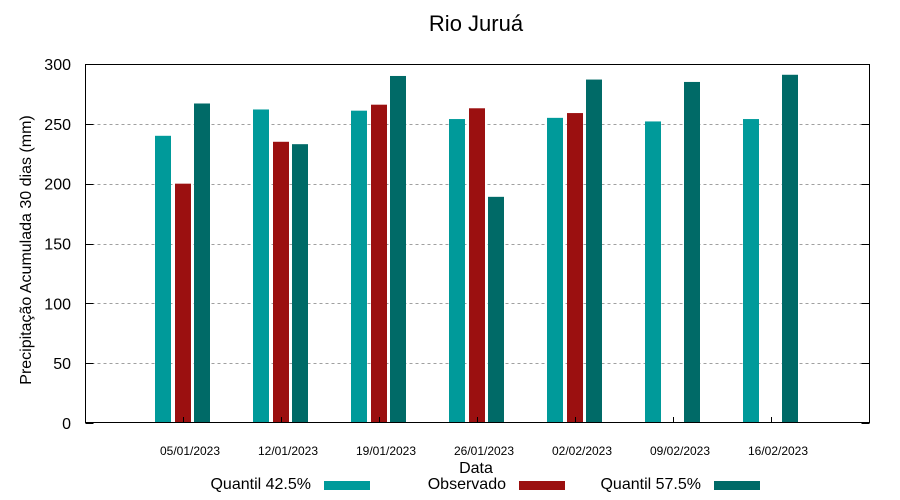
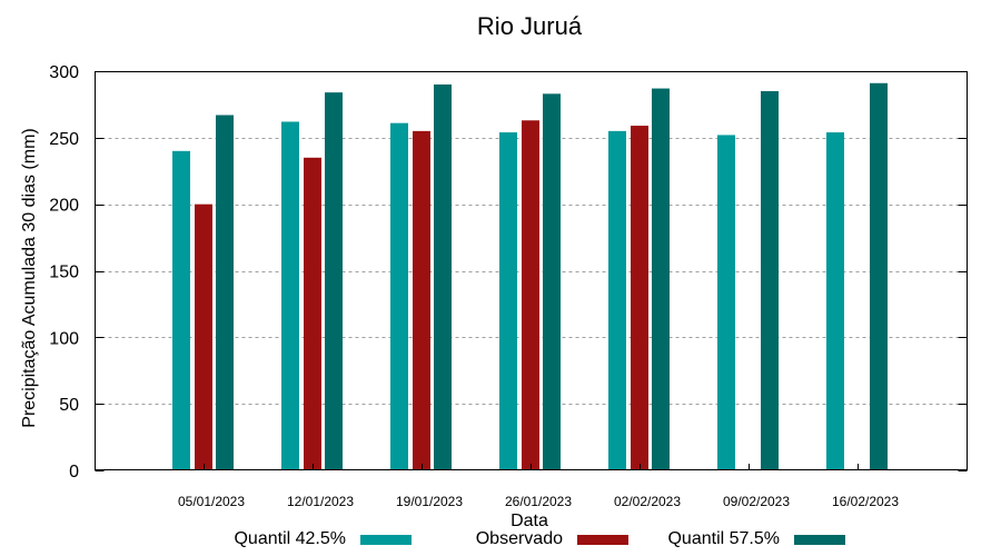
Quantil 57.5%/12/01/2023: 233 -> 284
Observado/19/01/2023: 266 -> 255
Quantil 57.5%/26/01/2023: 189 -> 283
